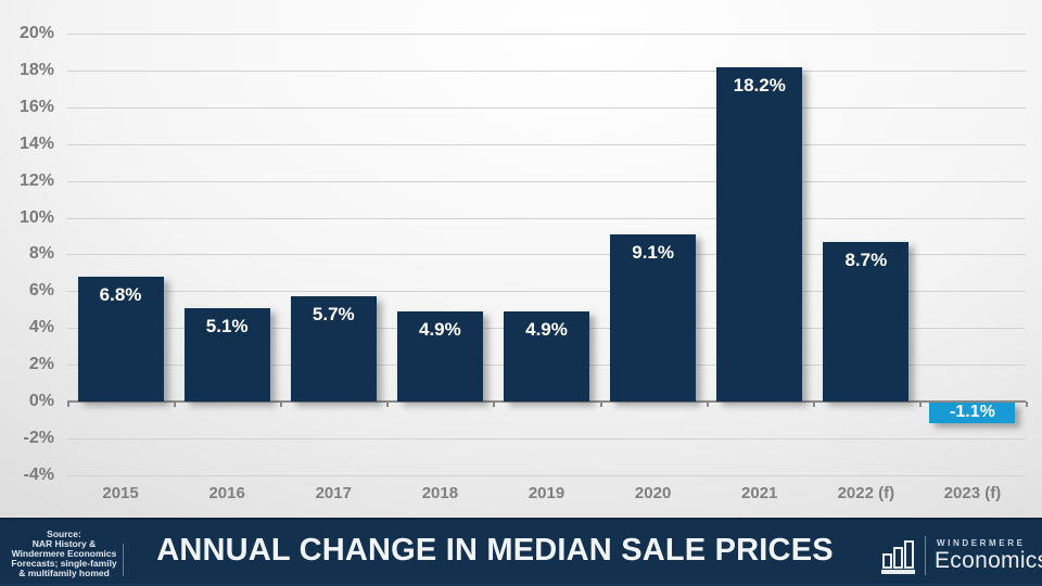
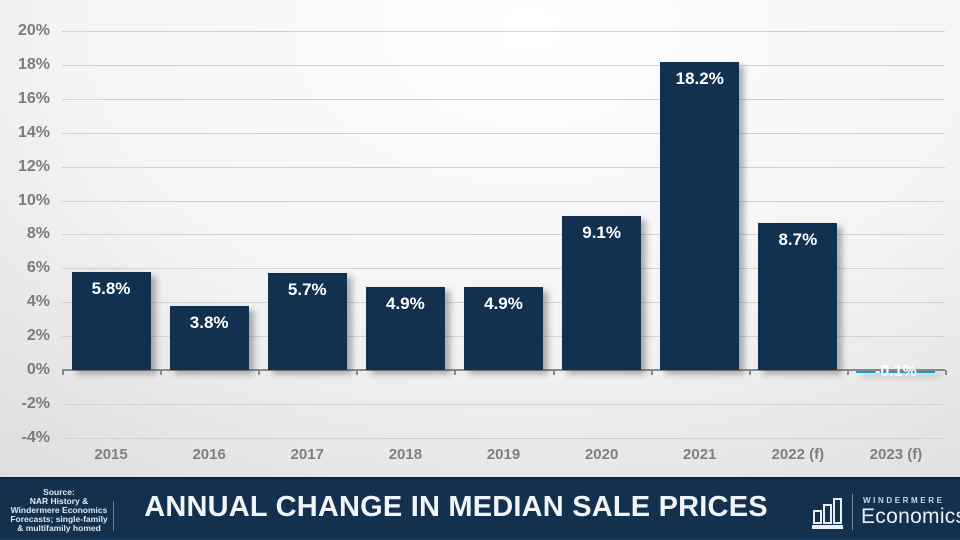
2015: 6.8% -> 5.8%
2016: 5.1% -> 3.8%
2023 (f): -1.1% -> -0.1%
